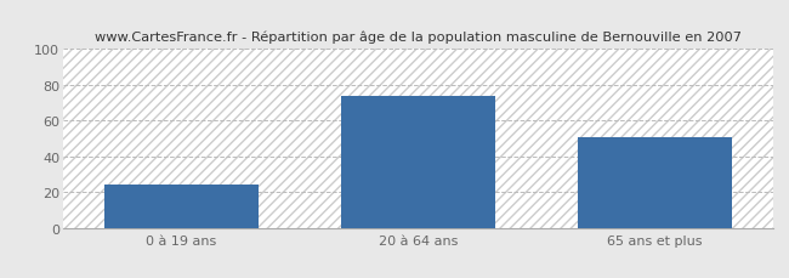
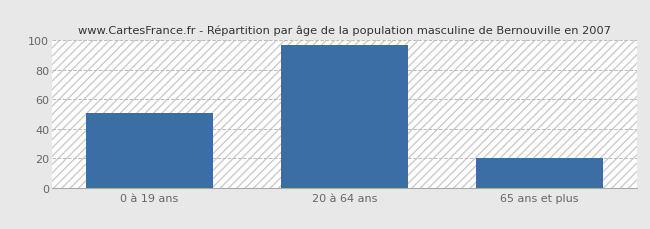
0 à 19 ans: 24 -> 51
20 à 64 ans: 74 -> 97
65 ans et plus: 51 -> 20
